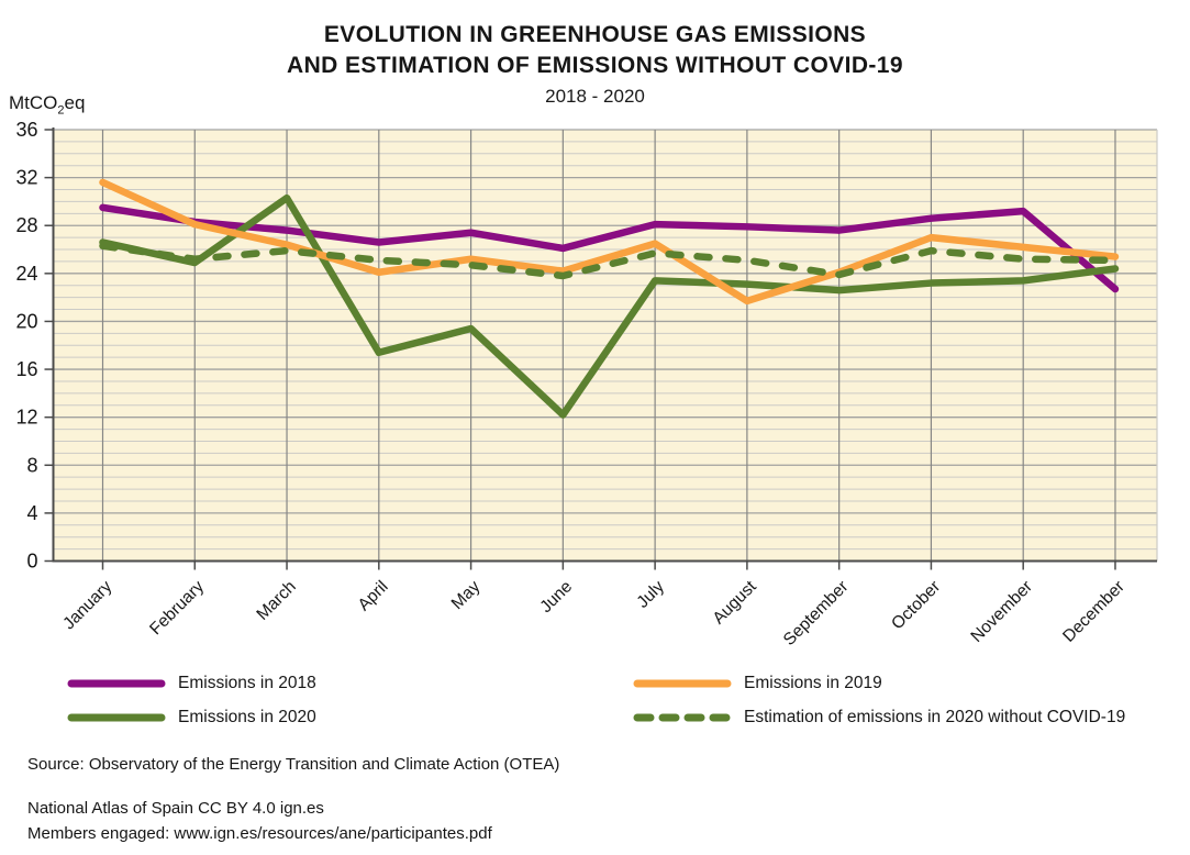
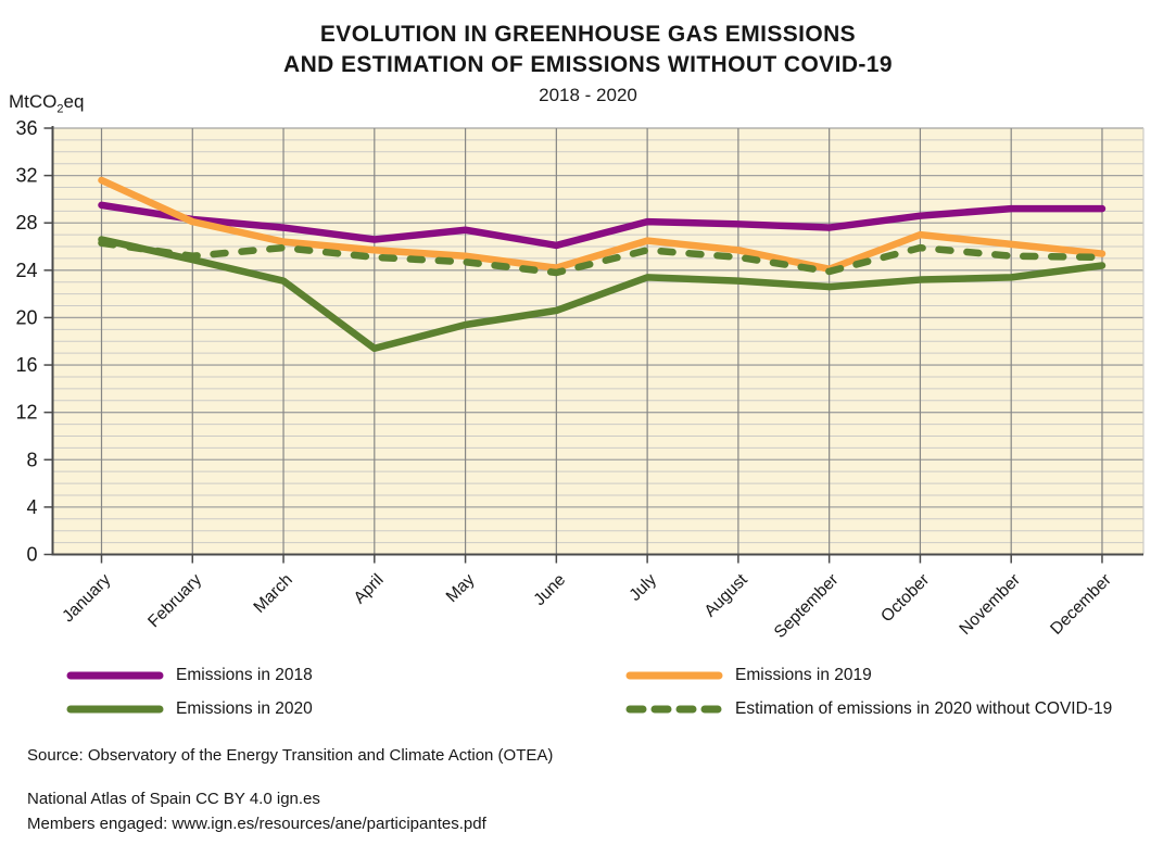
Emissions in 2020/March: 30.3 -> 23.1
Emissions in 2019/April: 24.1 -> 25.7
Emissions in 2020/June: 12.2 -> 20.6
Emissions in 2019/August: 21.7 -> 25.7
Emissions in 2018/December: 22.7 -> 29.2
